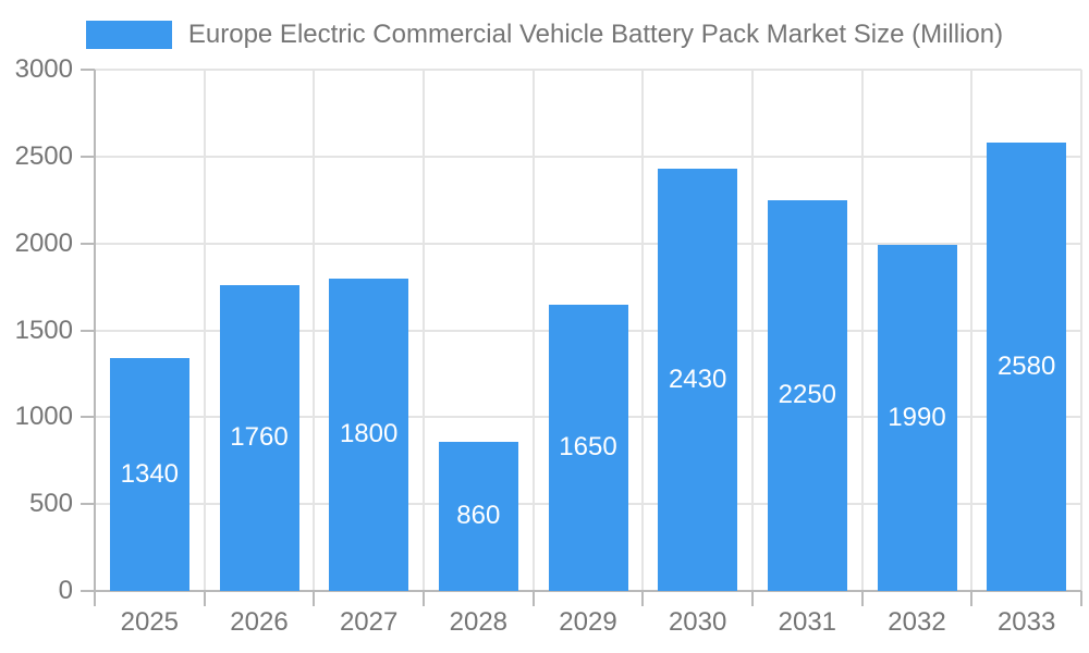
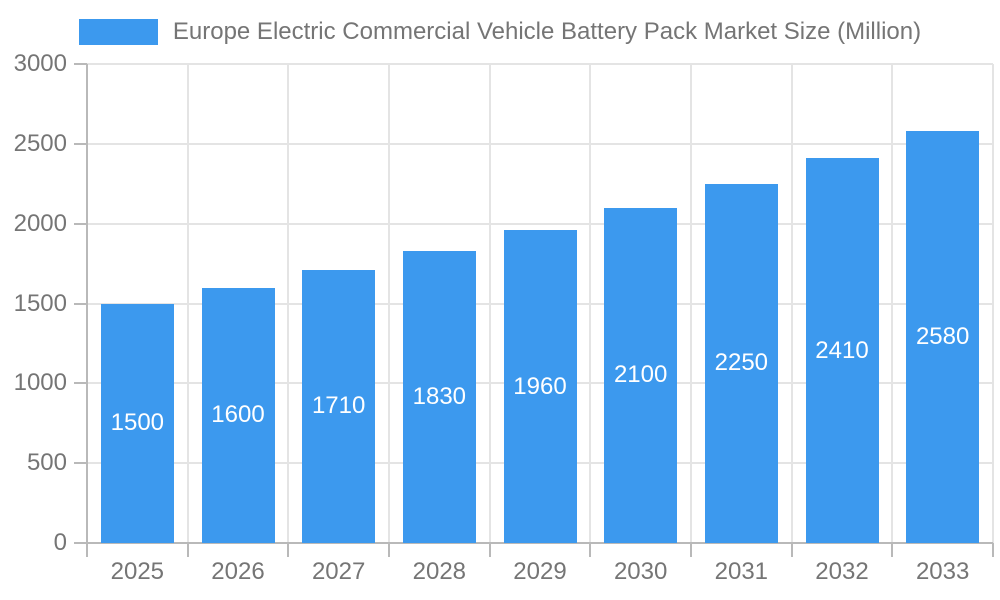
2025: 1340 -> 1500
2026: 1760 -> 1600
2027: 1800 -> 1710
2028: 860 -> 1830
2029: 1650 -> 1960
2030: 2430 -> 2100
2032: 1990 -> 2410
